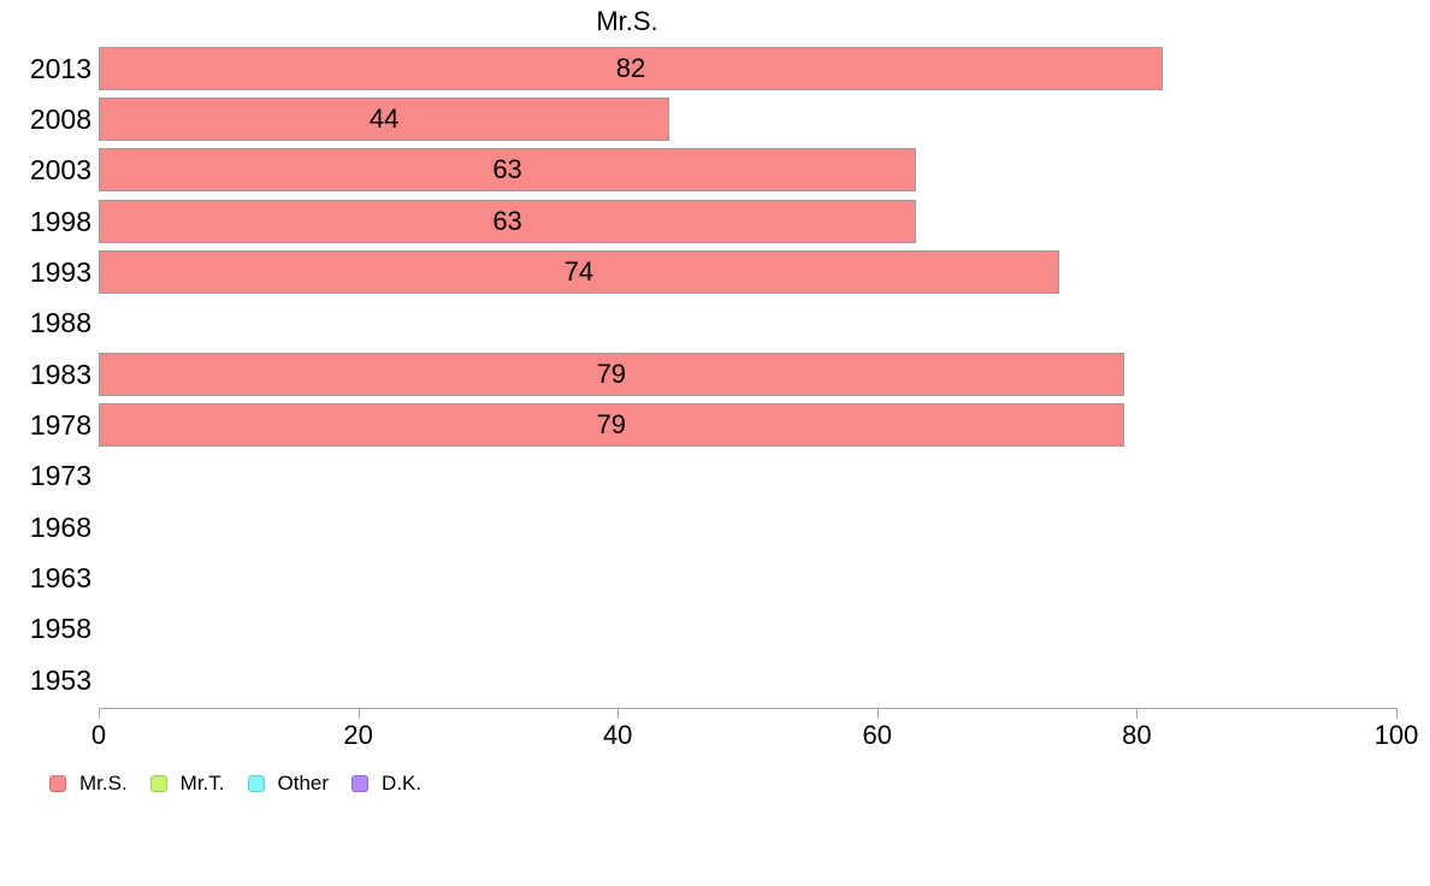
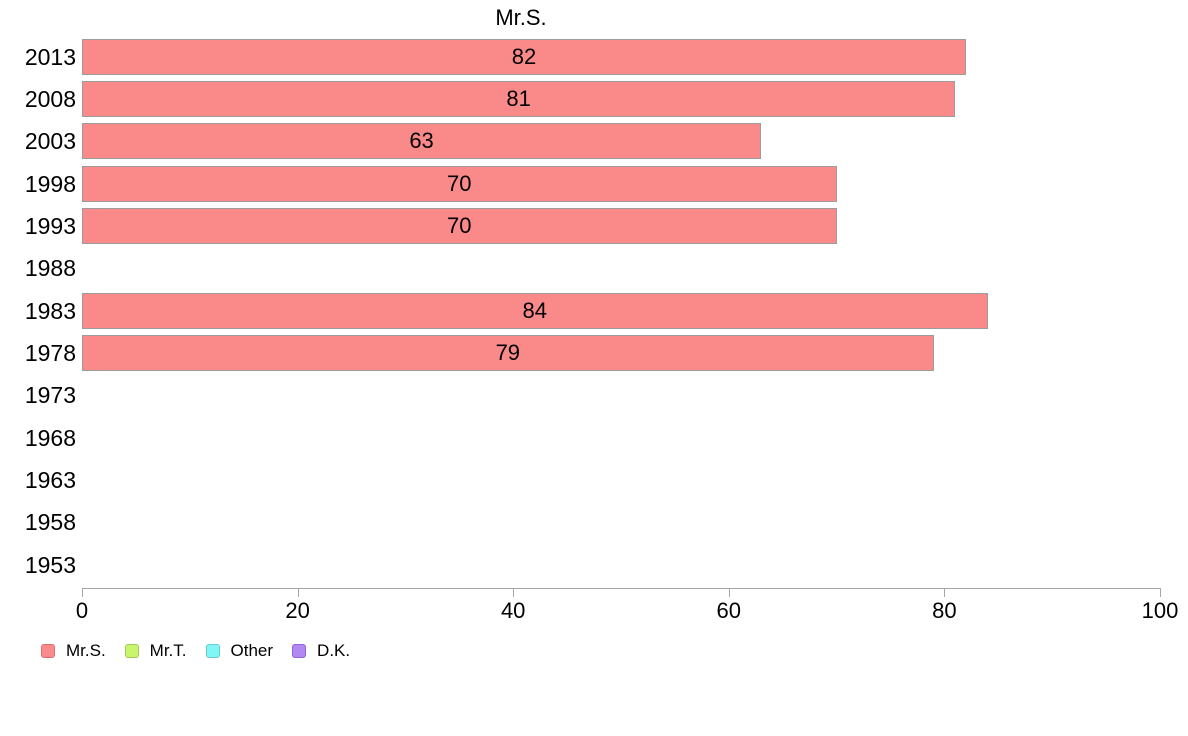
2008: 44 -> 81
1998: 63 -> 70
1993: 74 -> 70
1983: 79 -> 84
